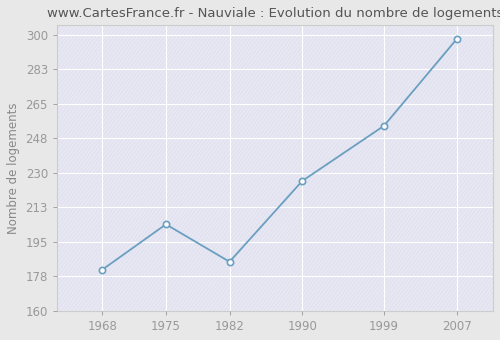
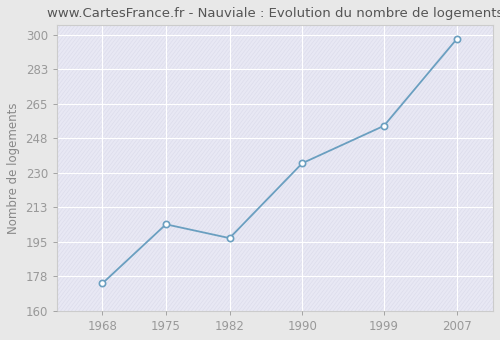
1968: 181 -> 174
1982: 185 -> 197
1990: 226 -> 235
